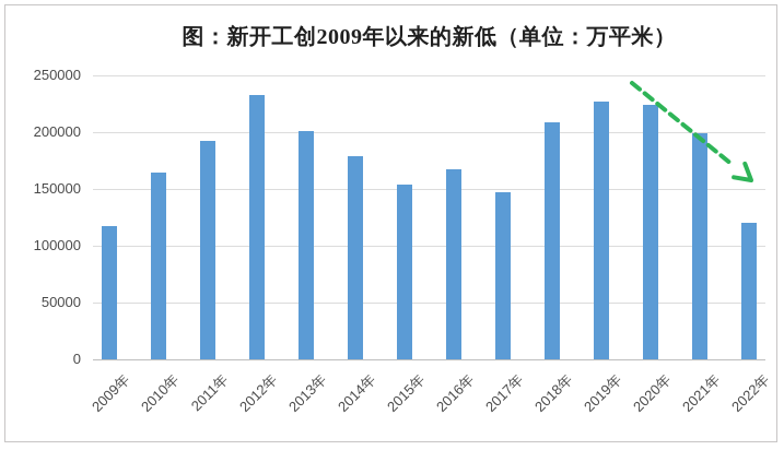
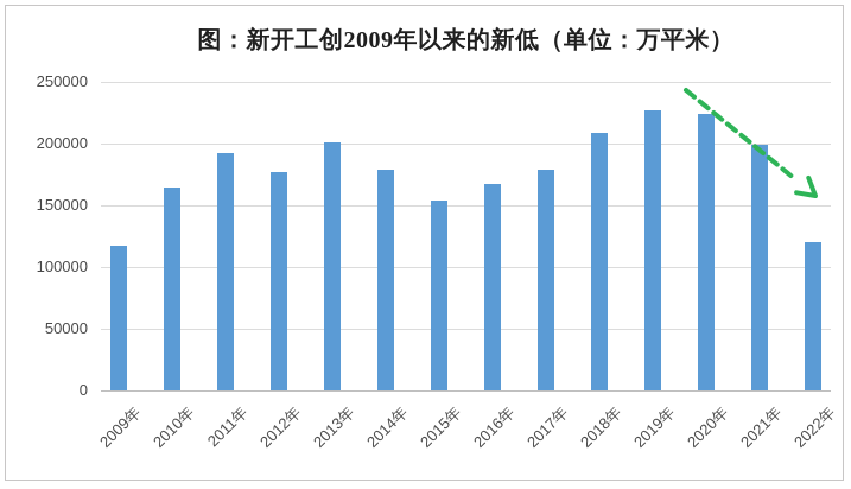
2012年: 233000 -> 177000
2017年: 147000 -> 179000
